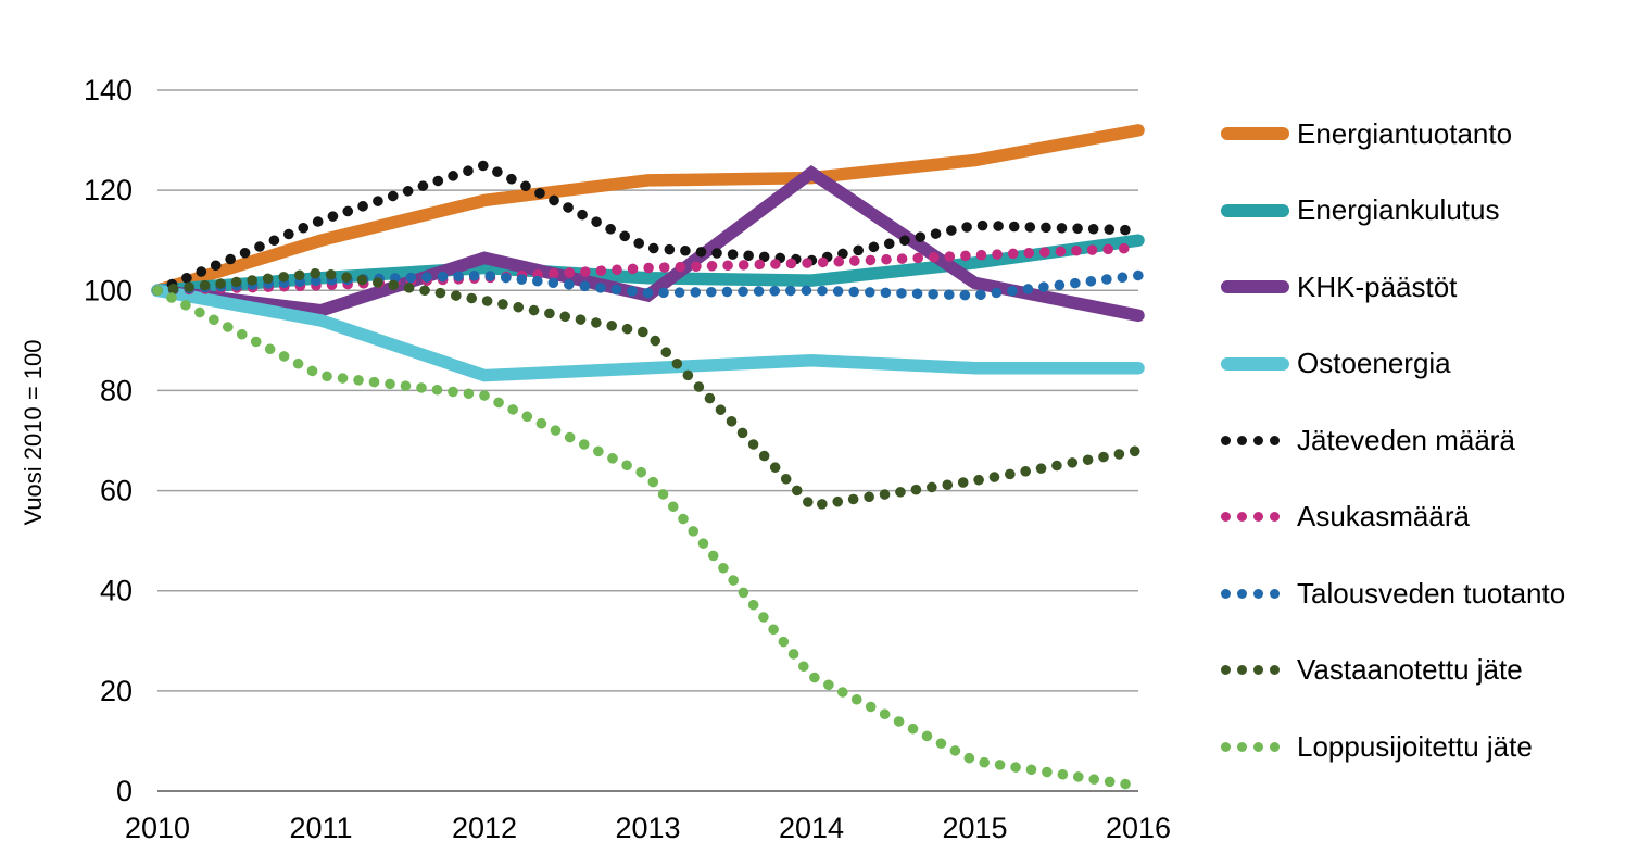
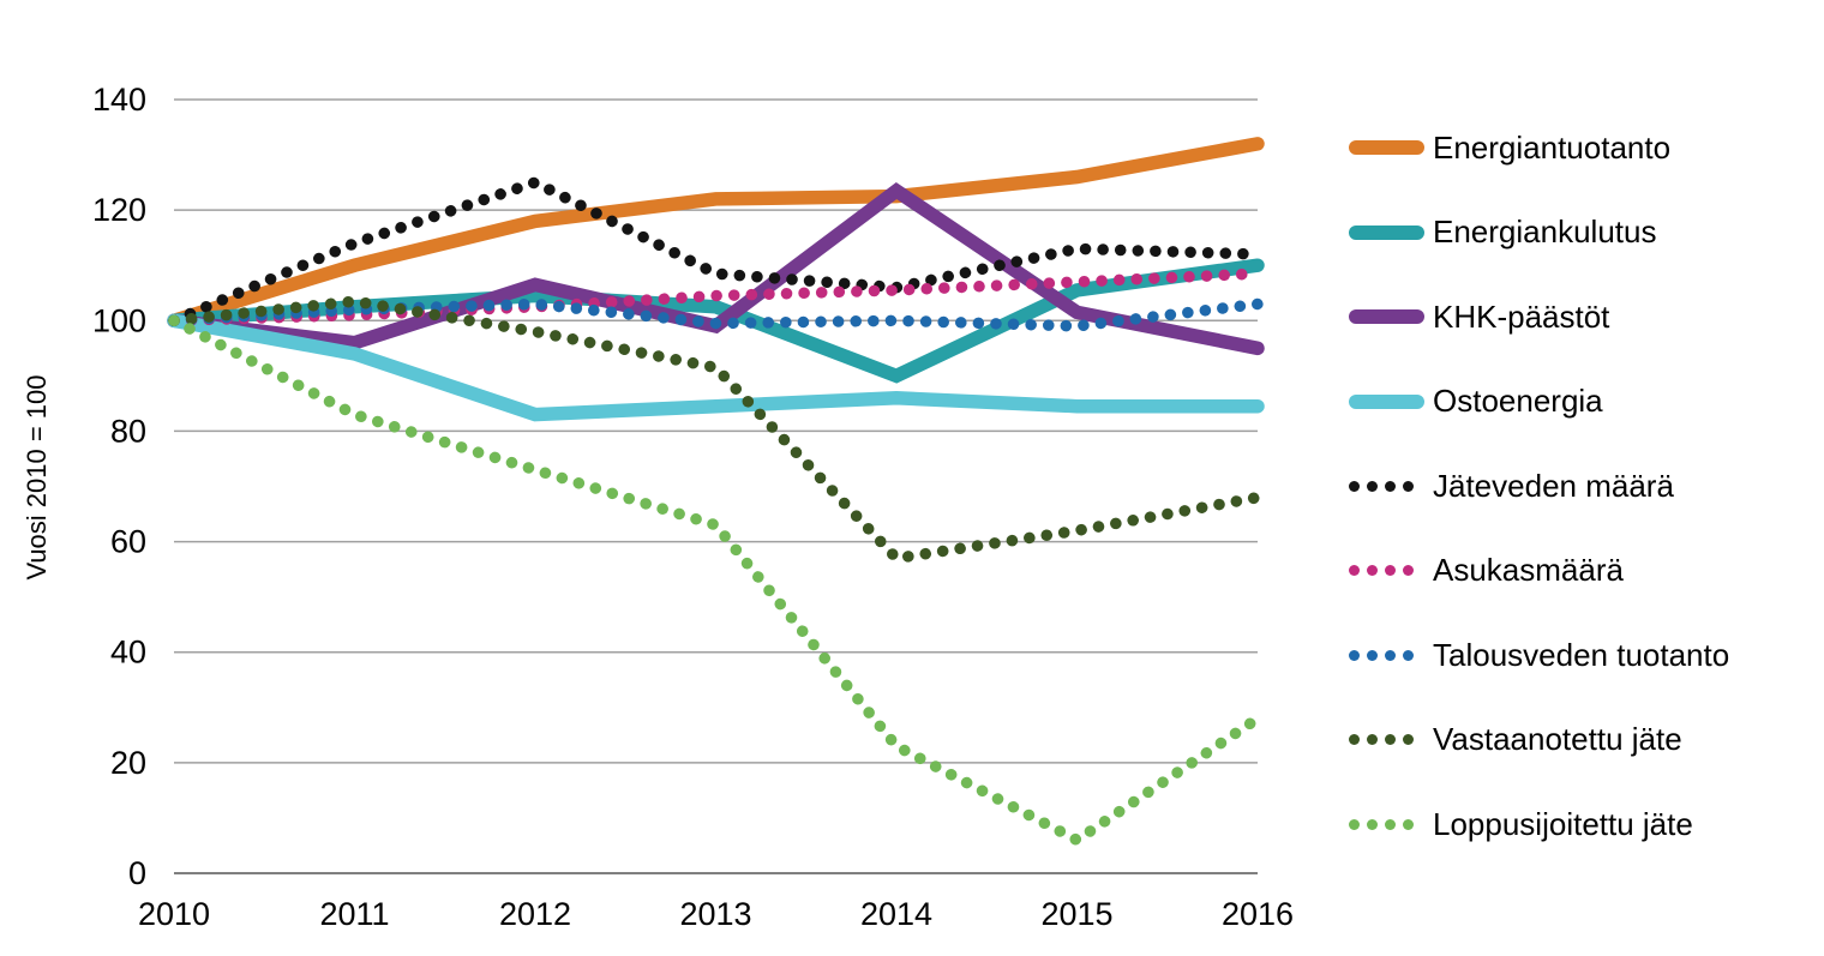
Loppusijoitettu jäte/2012: 79 -> 73
Energiankulutus/2014: 102 -> 90
Loppusijoitettu jäte/2016: 1 -> 28
